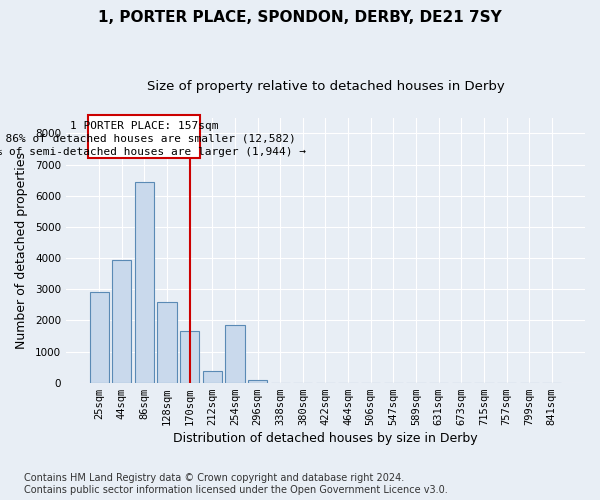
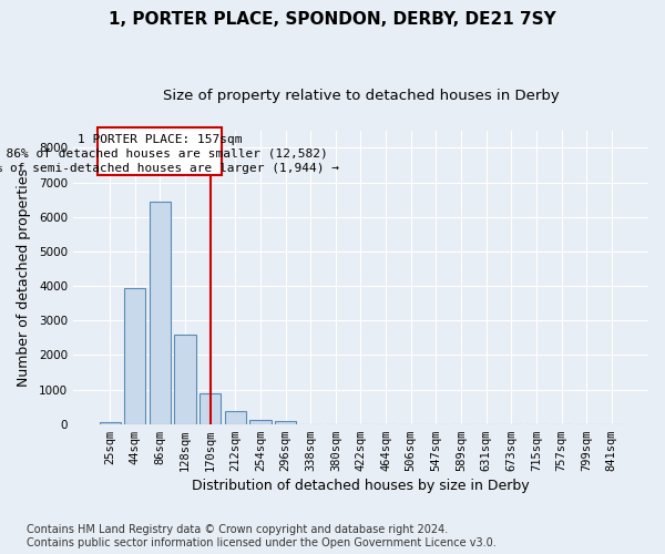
25sqm: 2900 -> 50
170sqm: 1650 -> 900
254sqm: 1850 -> 130
